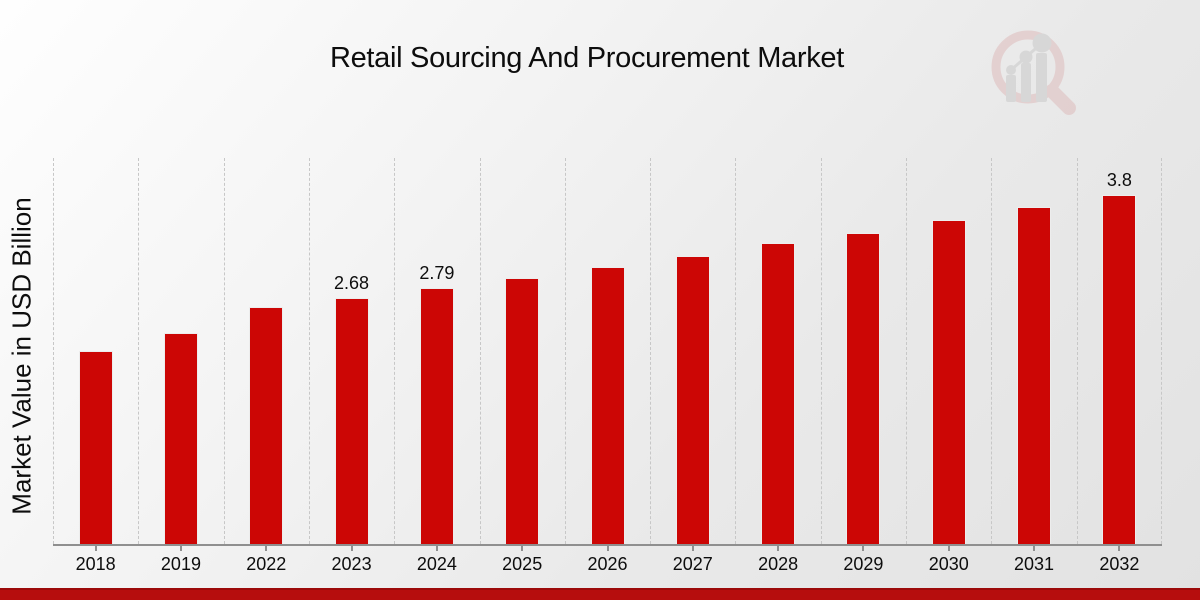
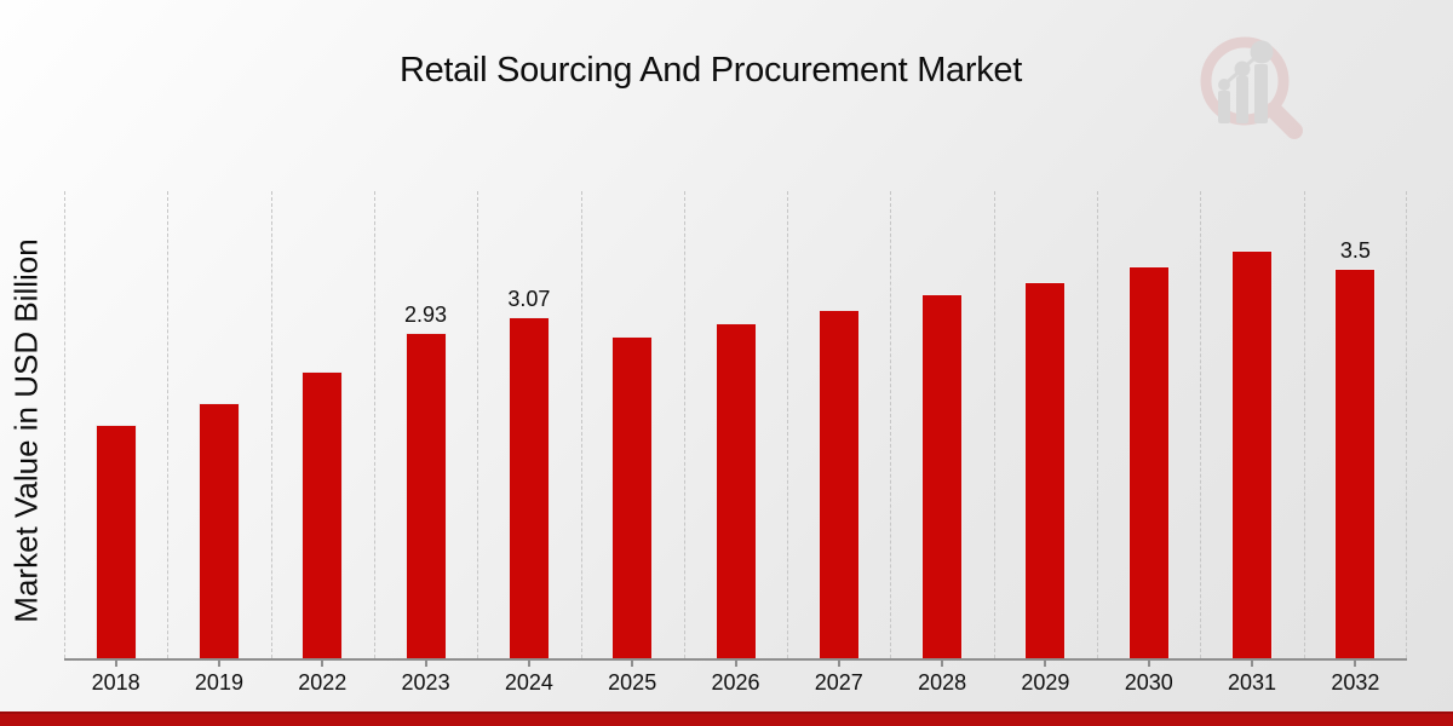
2023: 2.68 -> 2.93
2024: 2.79 -> 3.07
2032: 3.8 -> 3.5
